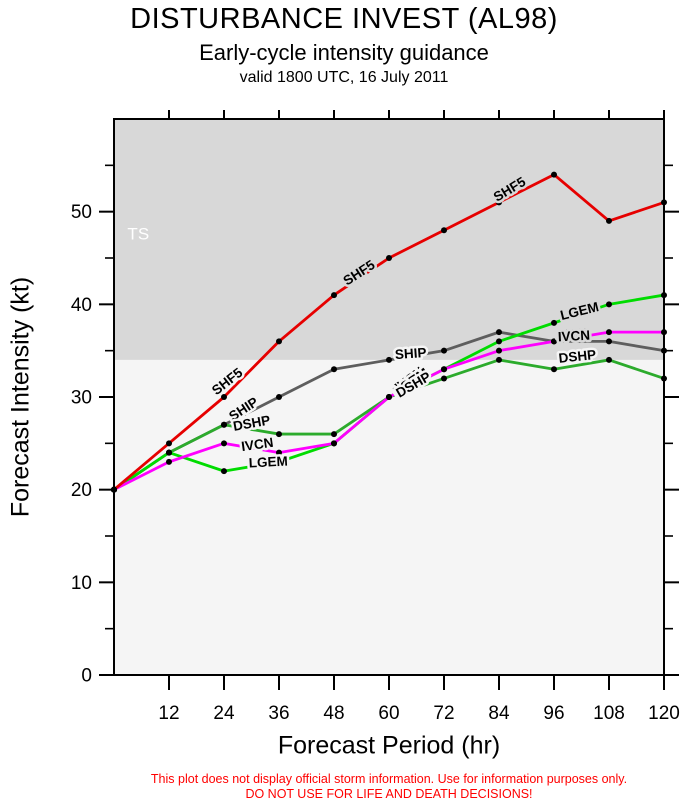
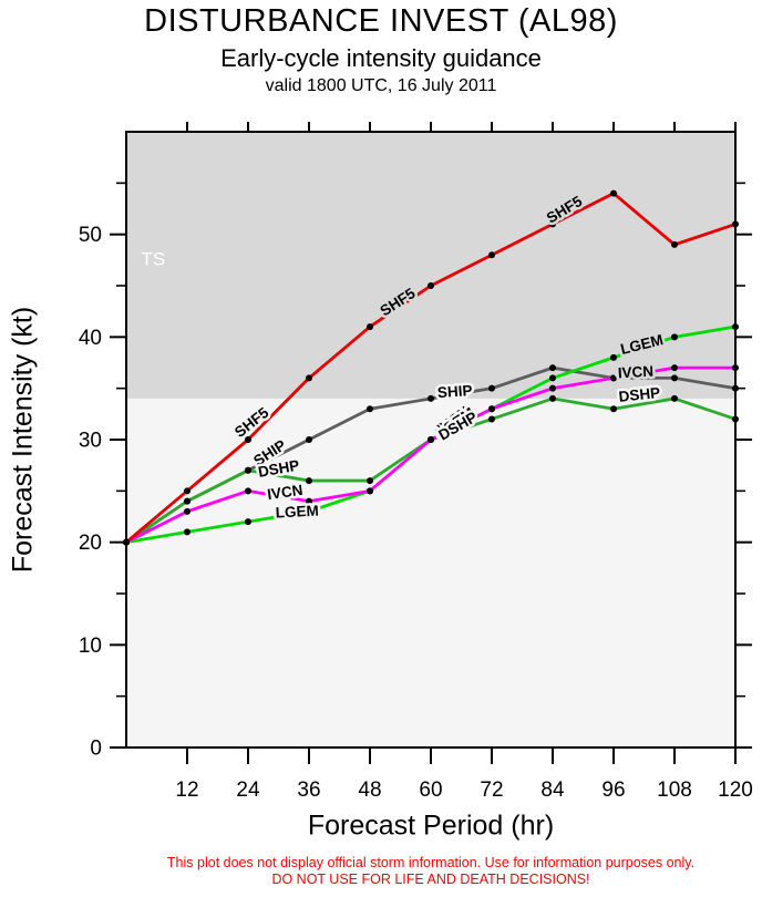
LGEM/12: 24 -> 21
